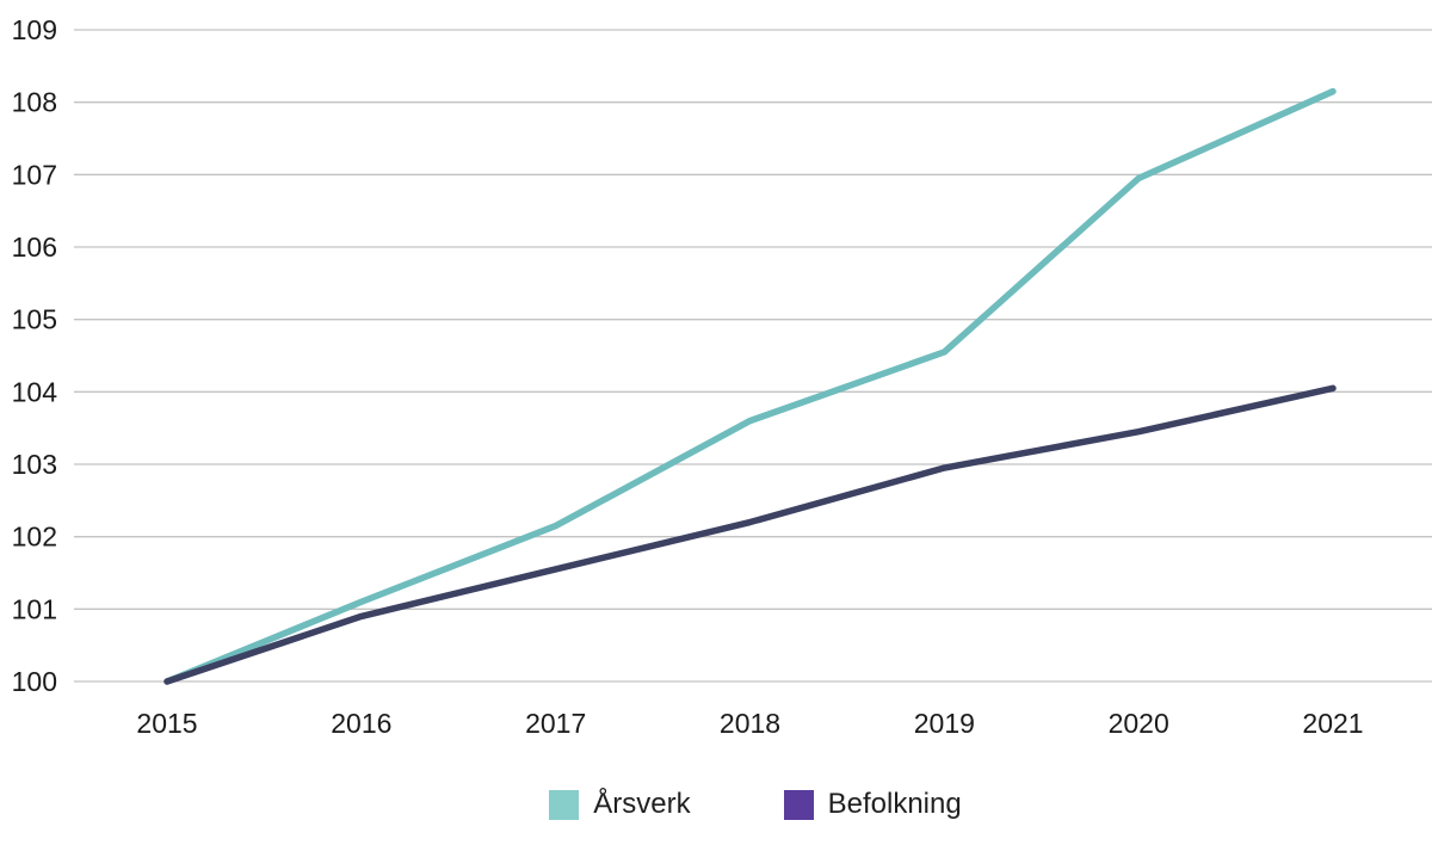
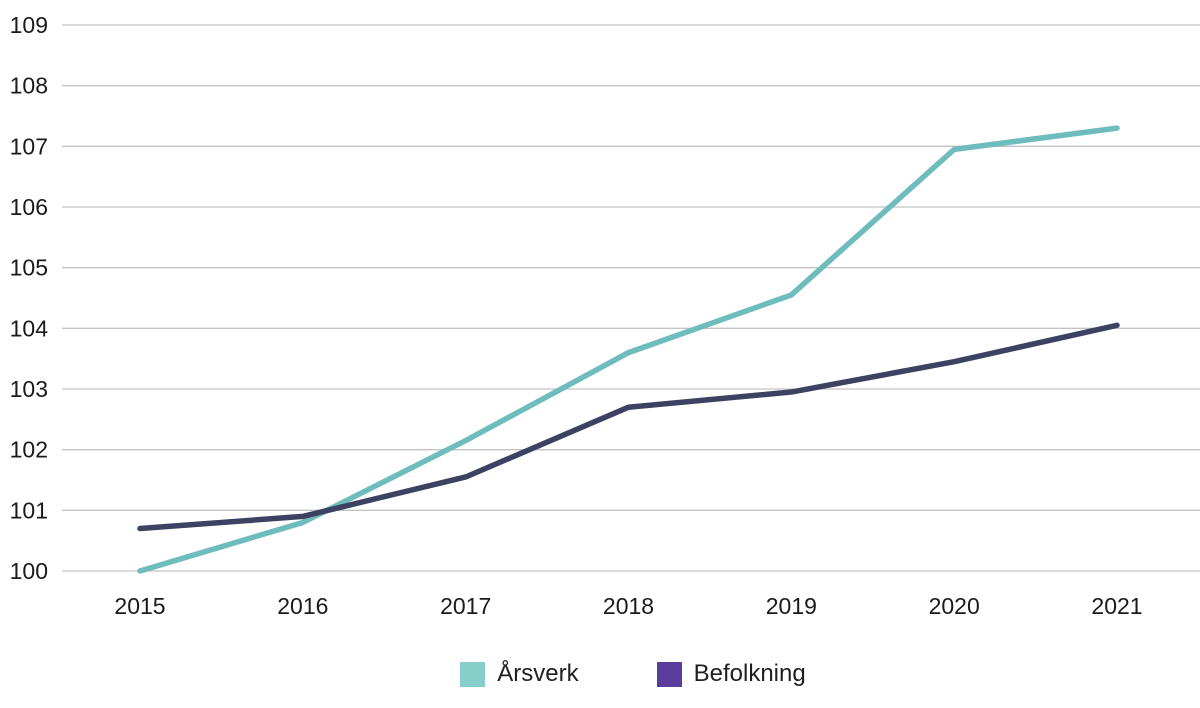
Befolkning/2015: 100.0 -> 100.7
Årsverk/2016: 101.1 -> 100.8
Befolkning/2018: 102.2 -> 102.7
Årsverk/2021: 108.2 -> 107.3
